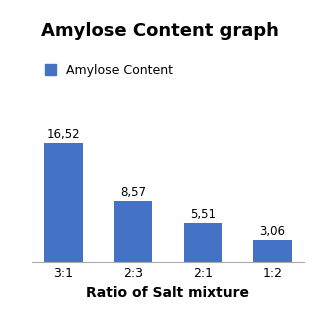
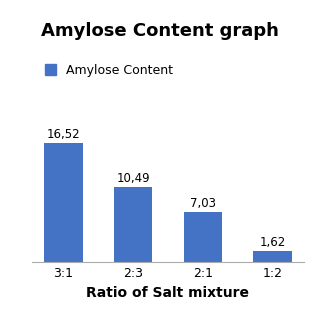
2:3: 8,57 -> 10,49
2:1: 5,51 -> 7,03
1:2: 3,06 -> 1,62
